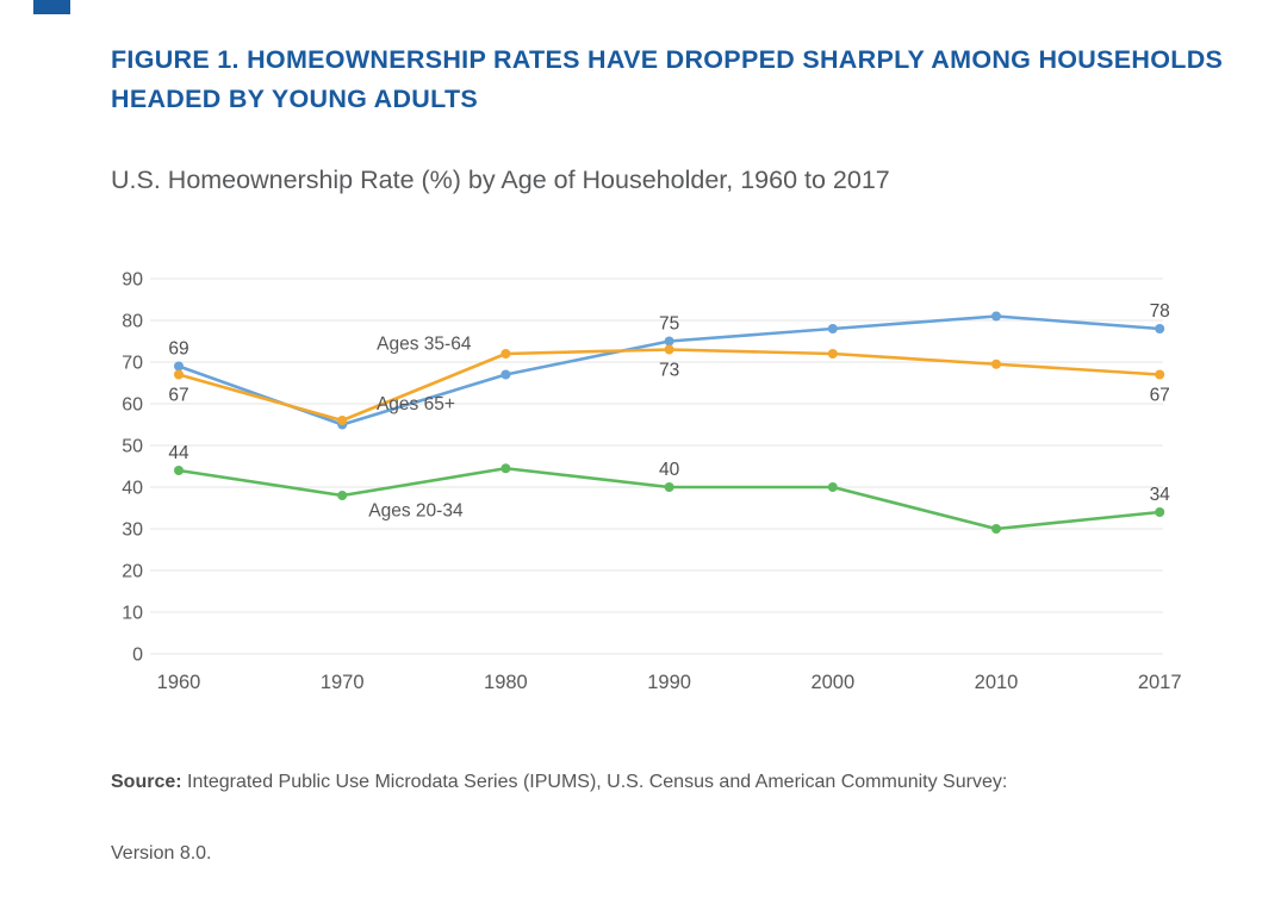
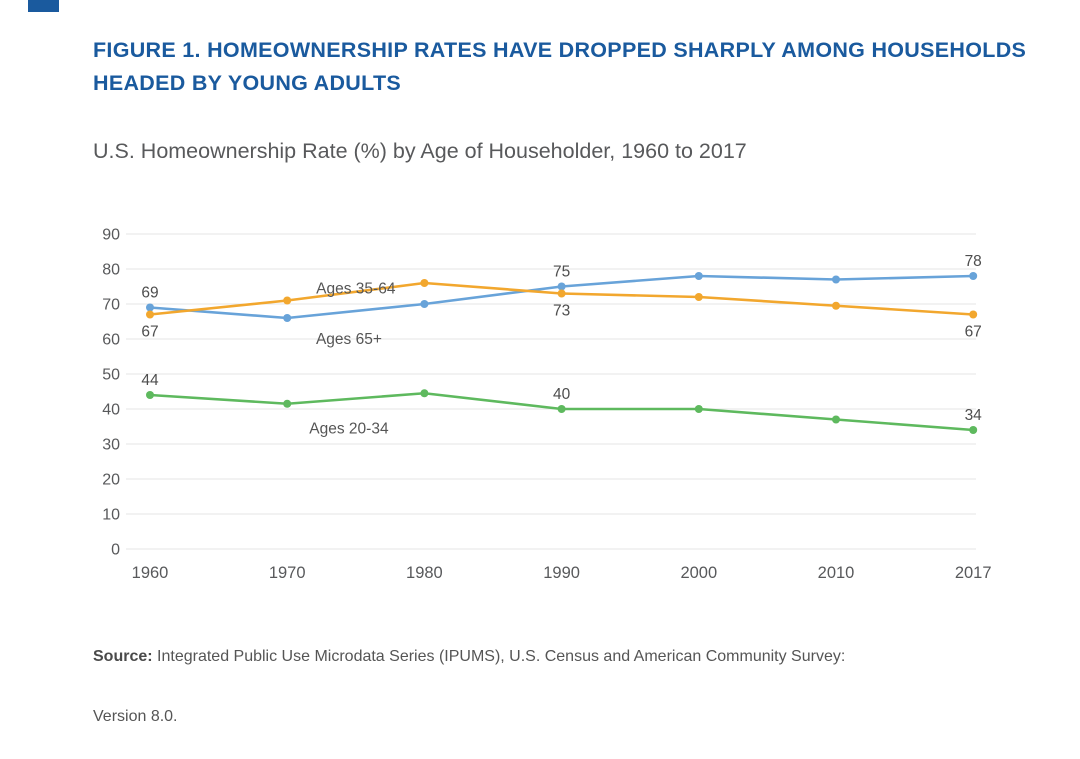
Ages 65+/1970: 55 -> 66
Ages 35-64/1970: 56 -> 71
Ages 20-34/1970: 38 -> 42
Ages 65+/1980: 67 -> 70
Ages 35-64/1980: 72 -> 76
Ages 65+/2010: 81 -> 77
Ages 20-34/2010: 30 -> 37
